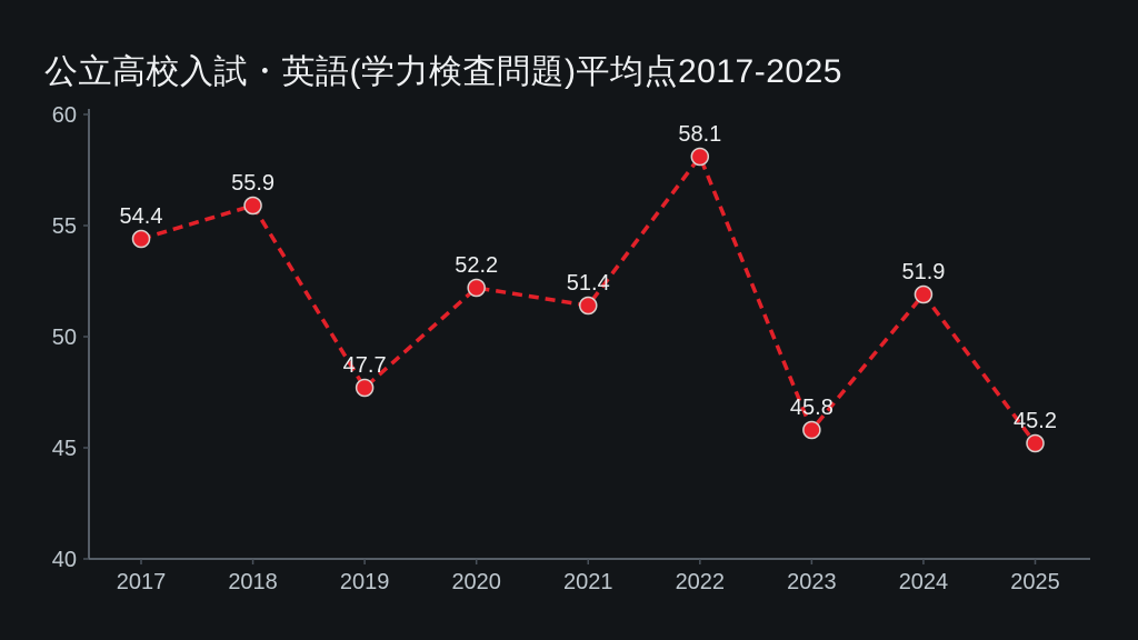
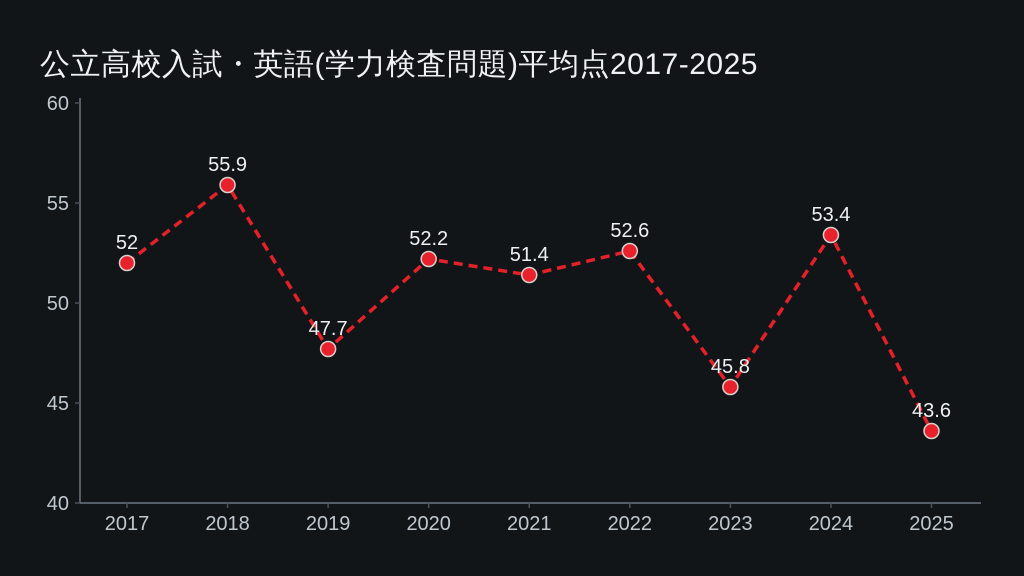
2017: 54.4 -> 52
2022: 58.1 -> 52.6
2024: 51.9 -> 53.4
2025: 45.2 -> 43.6
